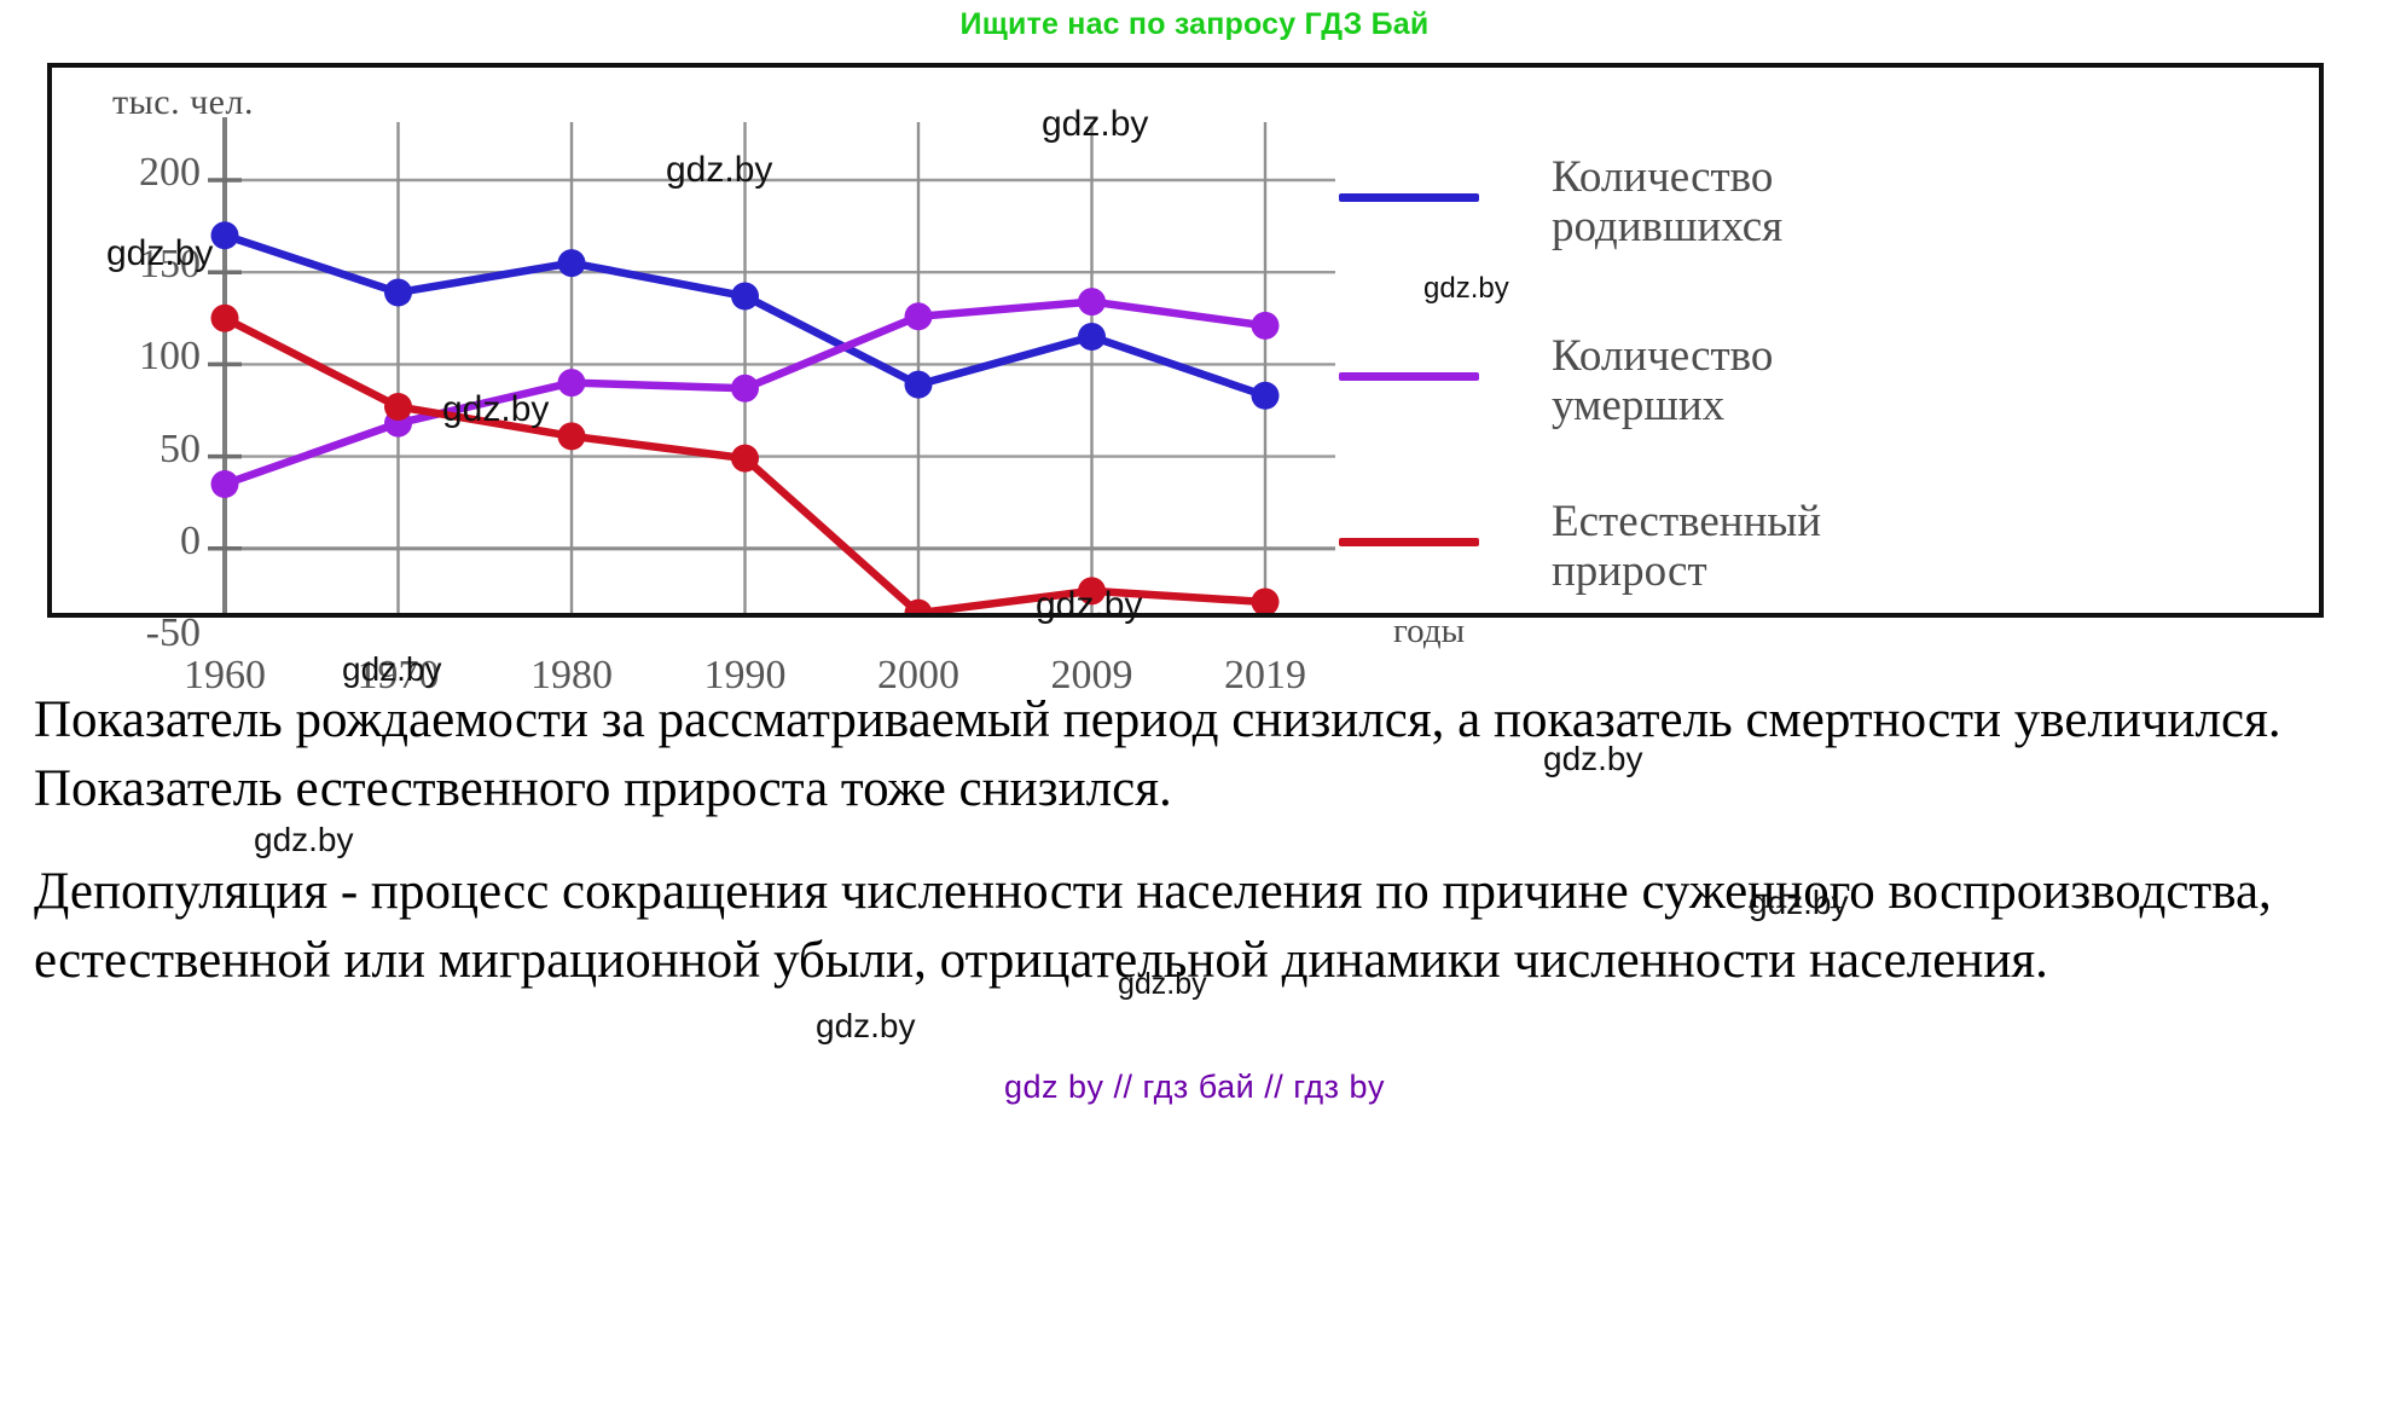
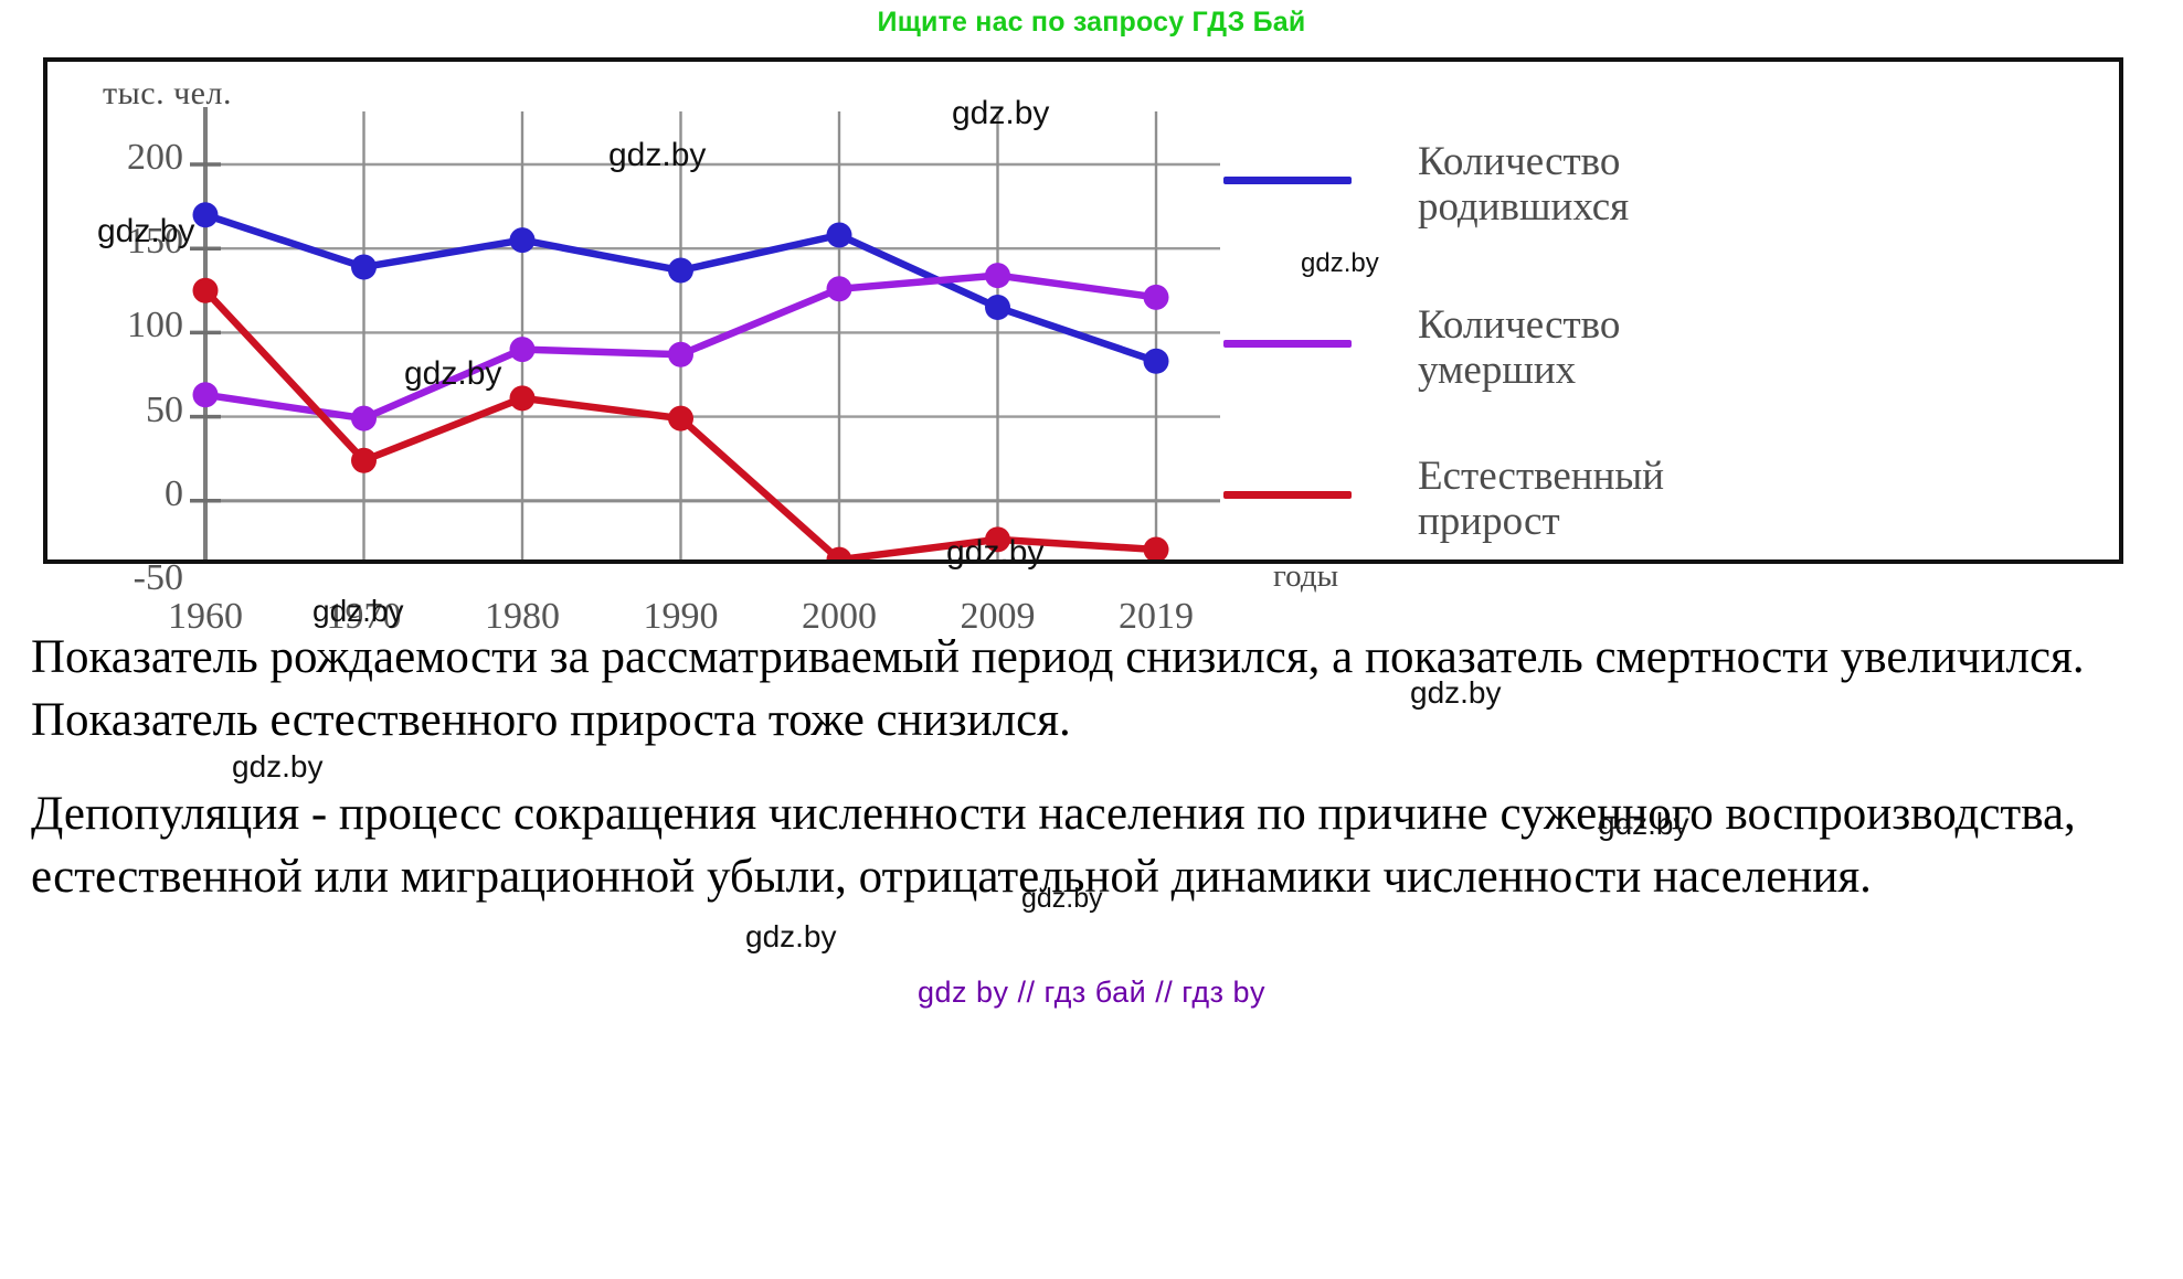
Количество умерших/1960: 35 -> 63
Количество умерших/1970: 68 -> 49
Естественный прирост/1970: 77 -> 24
Количество родившихся/2000: 89 -> 158
